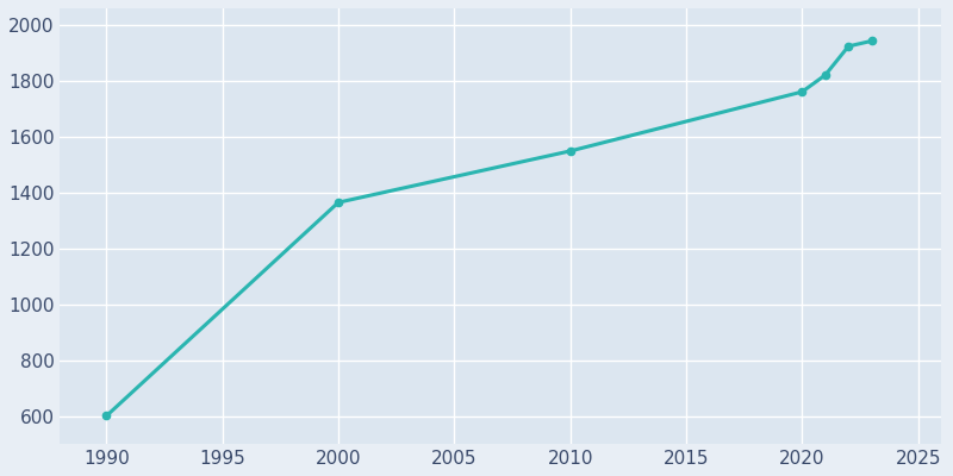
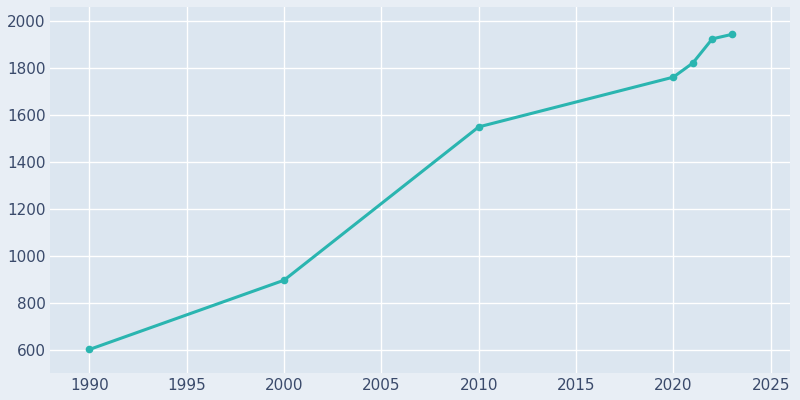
2000: 1365 -> 896
